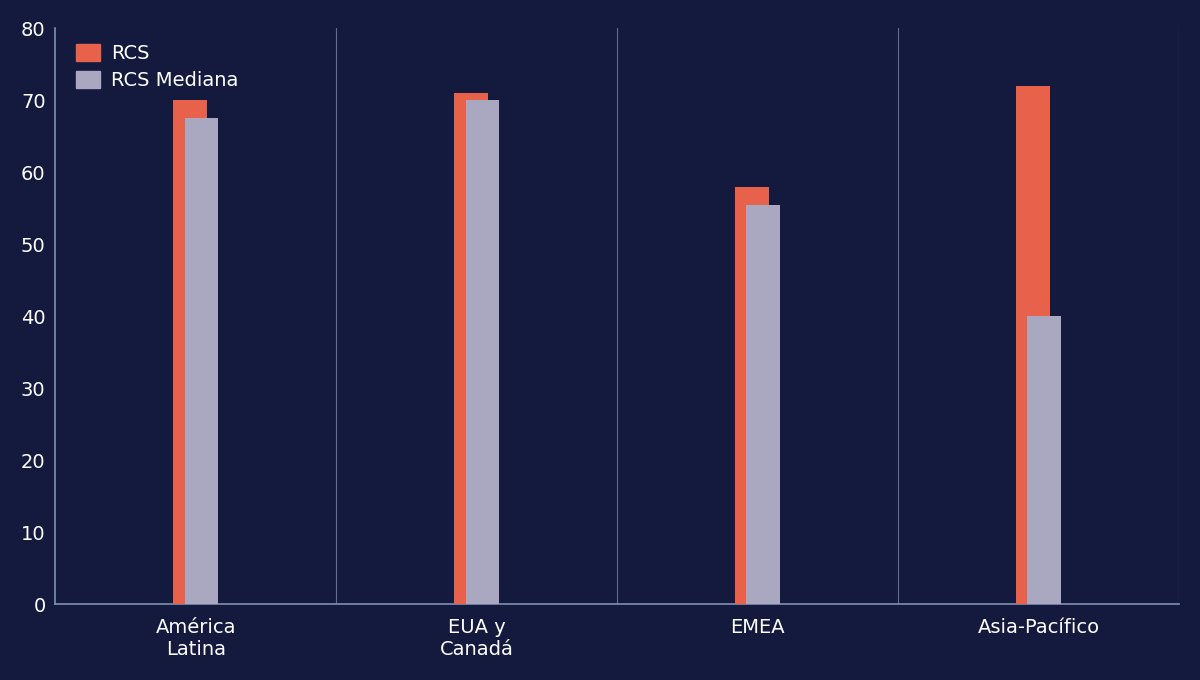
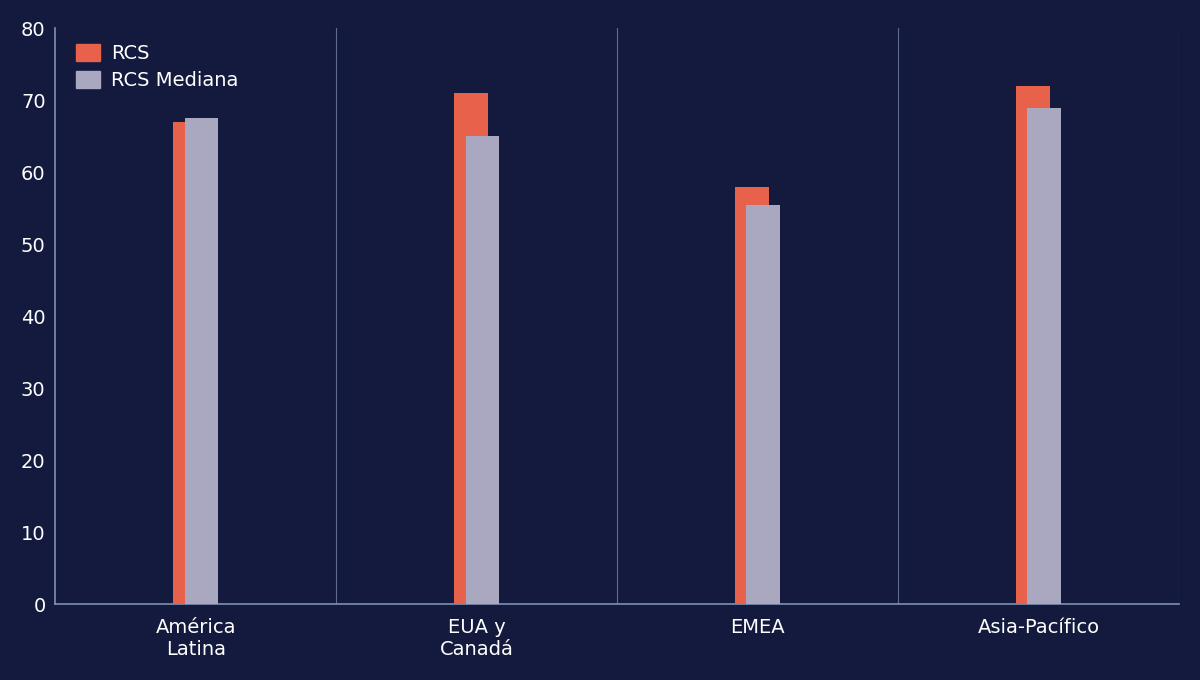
RCS/América Latina: 70 -> 67
RCS Mediana/EUA y Canadá: 70.0 -> 65.0
RCS Mediana/Asia-Pacífico: 40.0 -> 69.0
